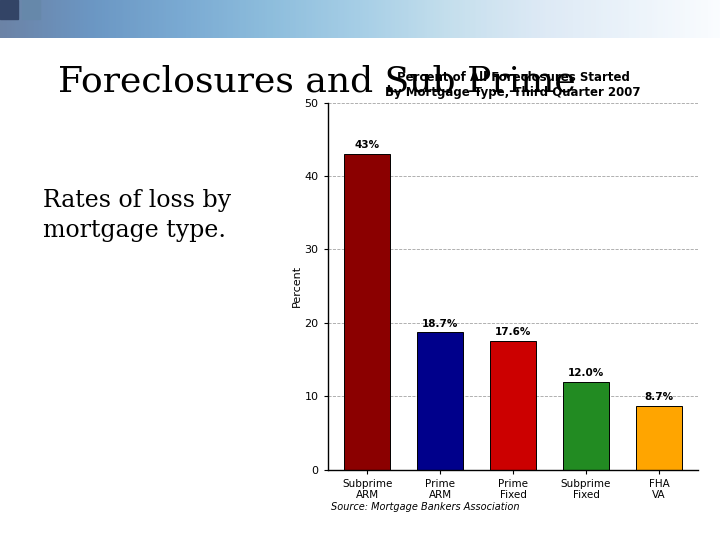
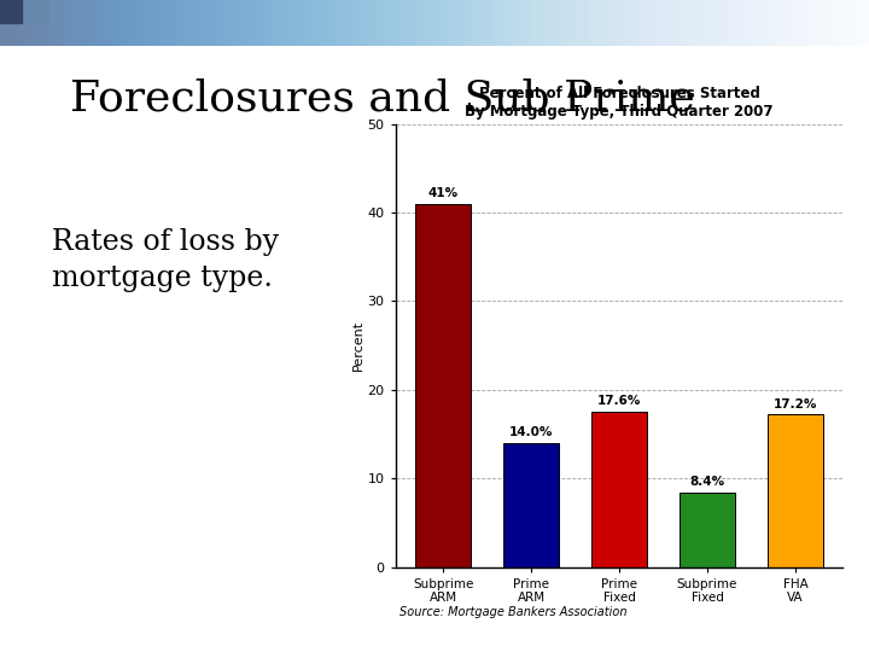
Subprime ARM: 43% -> 41%
Prime ARM: 18.7% -> 14.0%
Subprime Fixed: 12.0% -> 8.4%
FHA VA: 8.7% -> 17.2%
